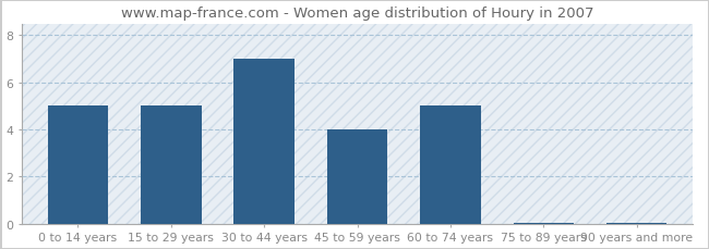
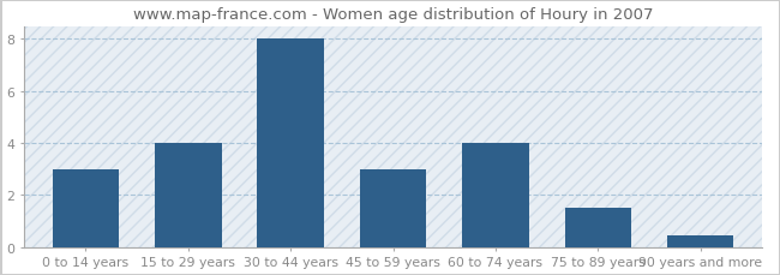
0 to 14 years: 5.00 -> 3.00
15 to 29 years: 5.00 -> 4.00
30 to 44 years: 7.00 -> 8.00
45 to 59 years: 4.00 -> 3.00
60 to 74 years: 5.00 -> 4.00
75 to 89 years: 0.05 -> 1.50
90 years and more: 0.05 -> 0.45
